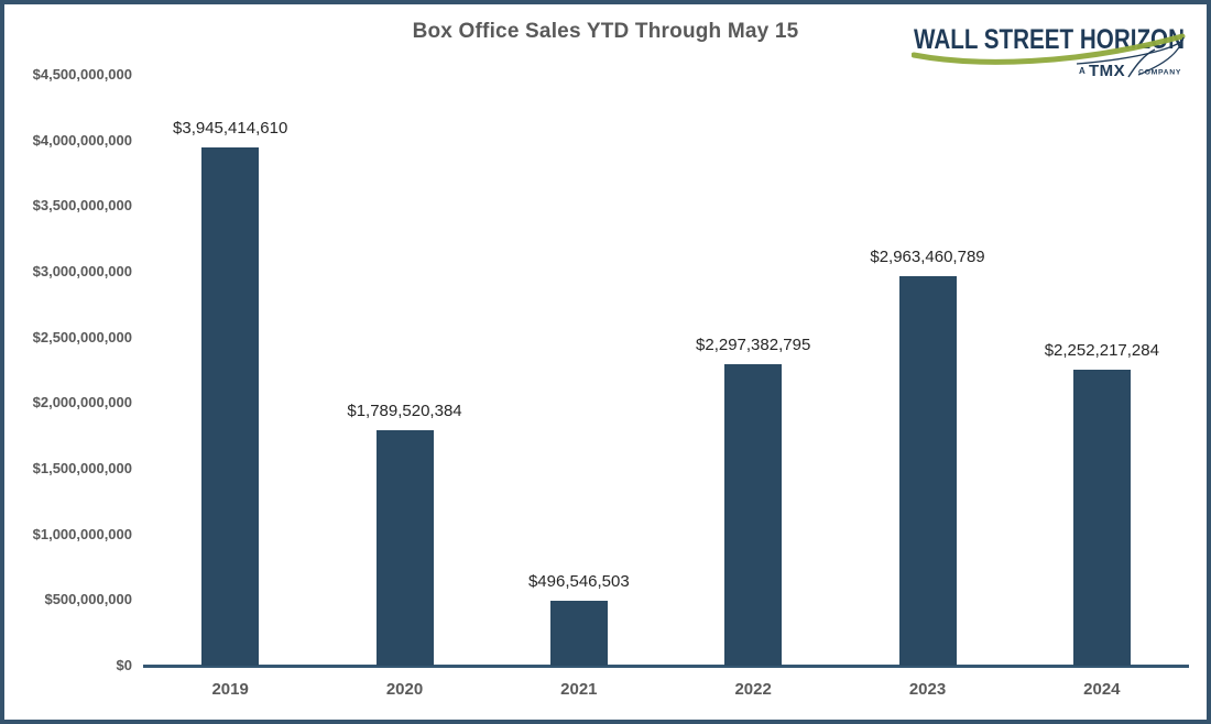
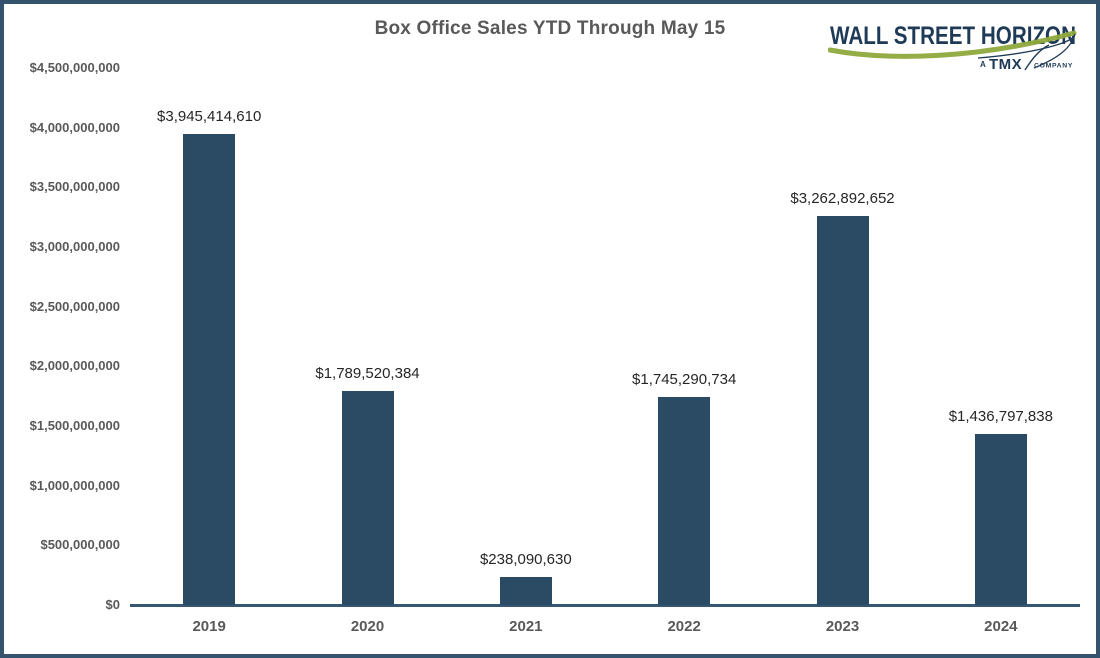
2021: $496,546,503 -> $238,090,630
2022: $2,297,382,795 -> $1,745,290,734
2023: $2,963,460,789 -> $3,262,892,652
2024: $2,252,217,284 -> $1,436,797,838
